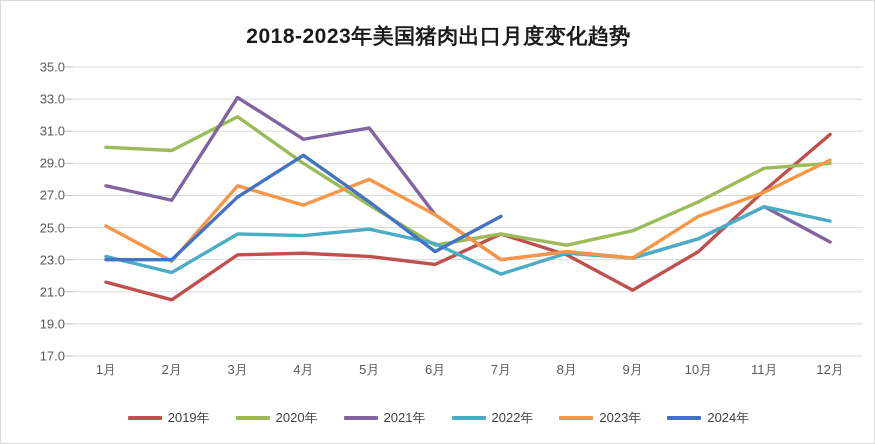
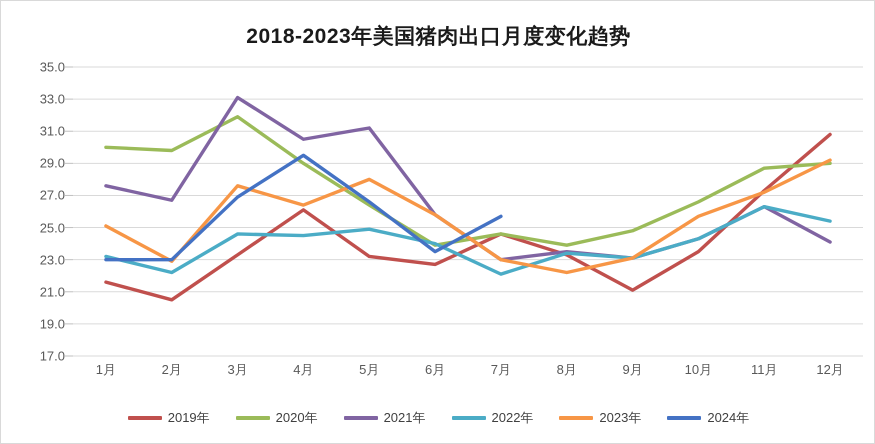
2019年/4月: 23.4 -> 26.1
2023年/8月: 23.5 -> 22.2
